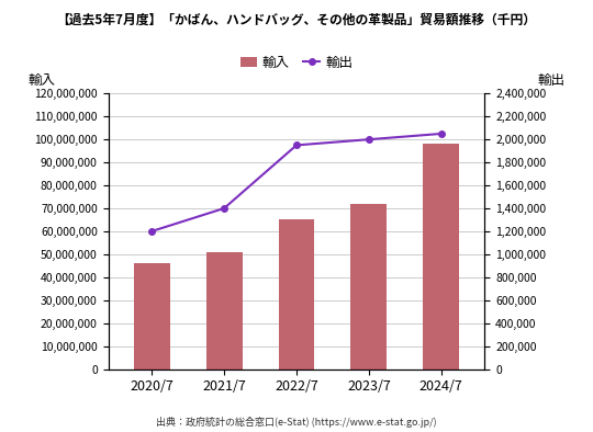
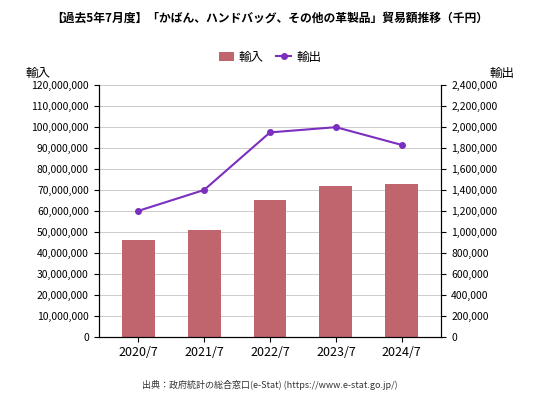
輸入/2024/7: 98,000,000 -> 73,000,000
輸出/2024/7: 2,050,000 -> 1,830,000
